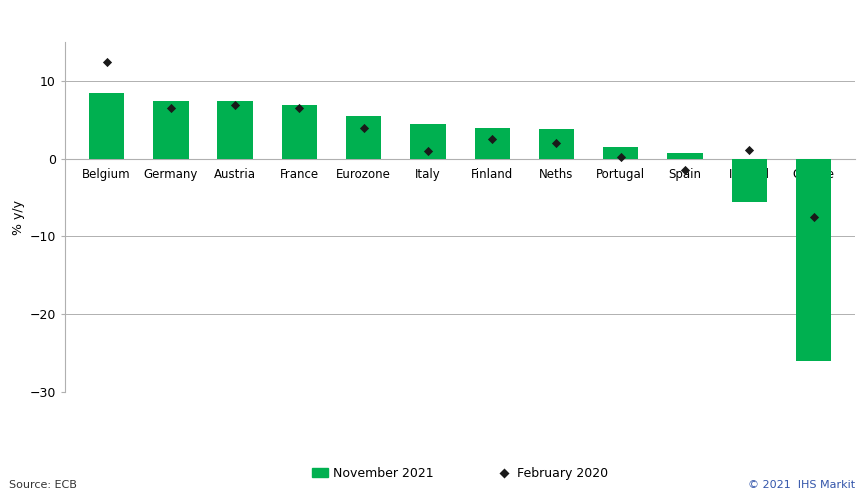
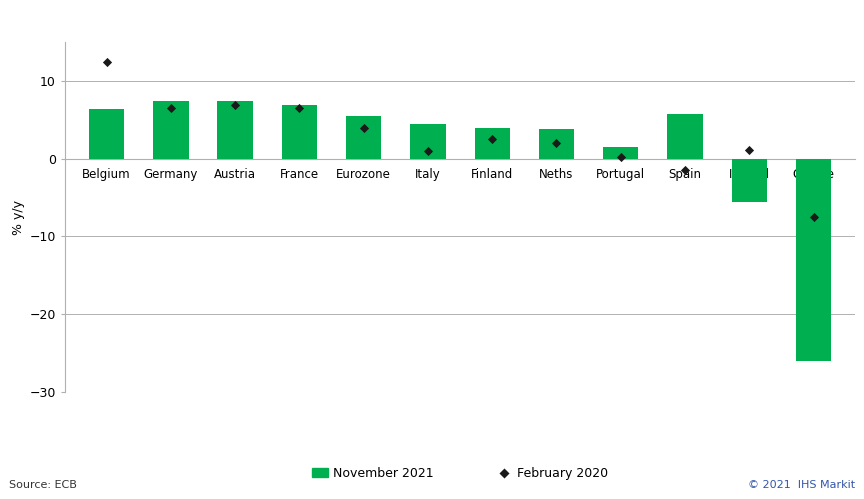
November 2021/Belgium: 8.5 -> 6.4
November 2021/Spain: 0.8 -> 5.8
